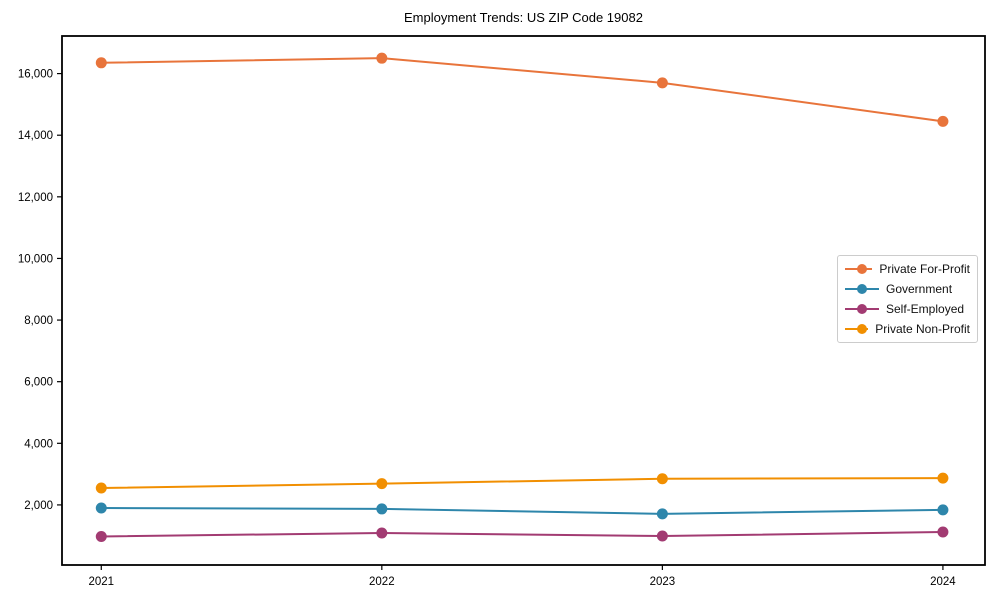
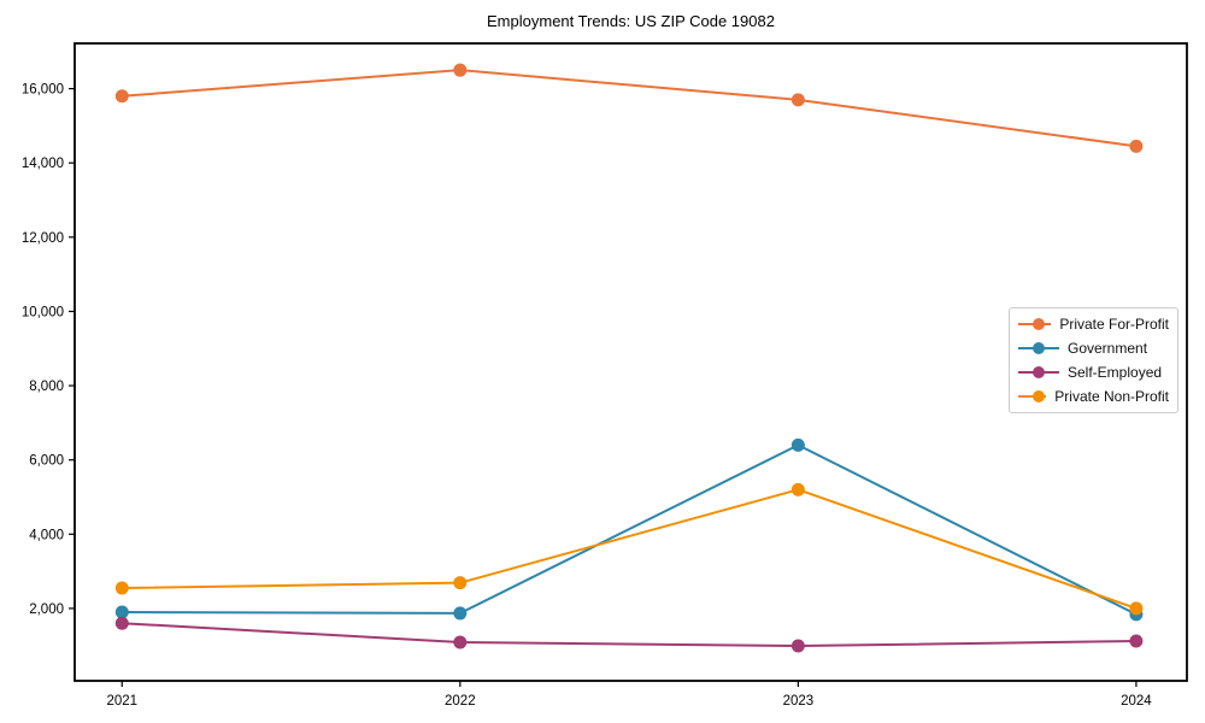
Private For-Profit/2021: 16400 -> 15800
Self-Employed/2021: 1000 -> 1600
Government/2023: 1700 -> 6400
Private Non-Profit/2023: 2800 -> 5200
Private Non-Profit/2024: 2900 -> 2000
